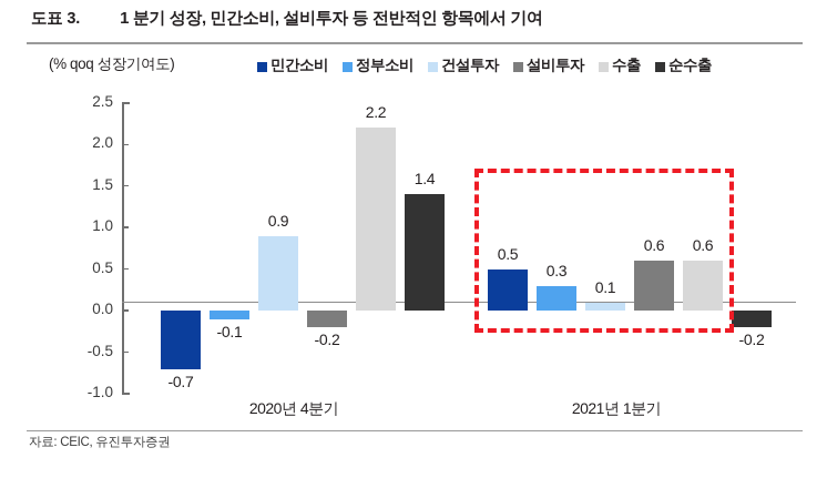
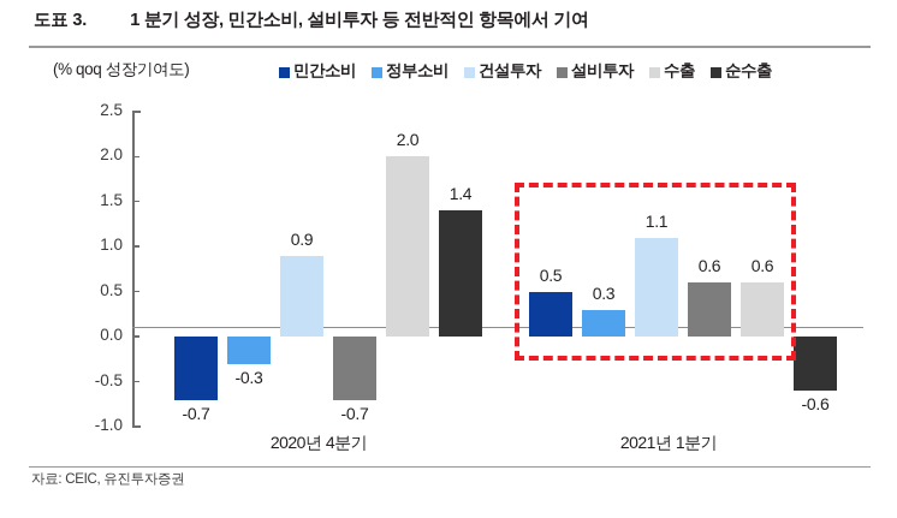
정부소비/2020년 4분기: -0.1 -> -0.3
설비투자/2020년 4분기: -0.2 -> -0.7
수출/2020년 4분기: 2.2 -> 2.0
건설투자/2021년 1분기: 0.1 -> 1.1
순수출/2021년 1분기: -0.2 -> -0.6
